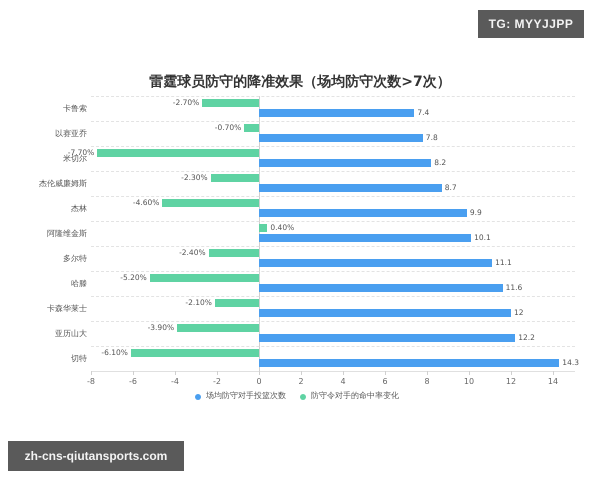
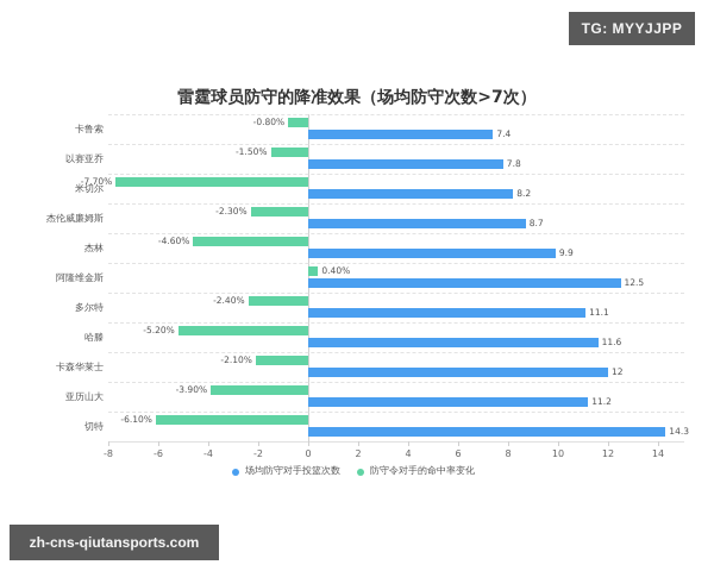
防守令对手的命中率变化/卡鲁索: -2.70% -> -0.80%
防守令对手的命中率变化/以赛亚乔: -0.70% -> -1.50%
场均防守对手投篮次数/阿隆维金斯: 10.1 -> 12.5
场均防守对手投篮次数/亚历山大: 12.2 -> 11.2
